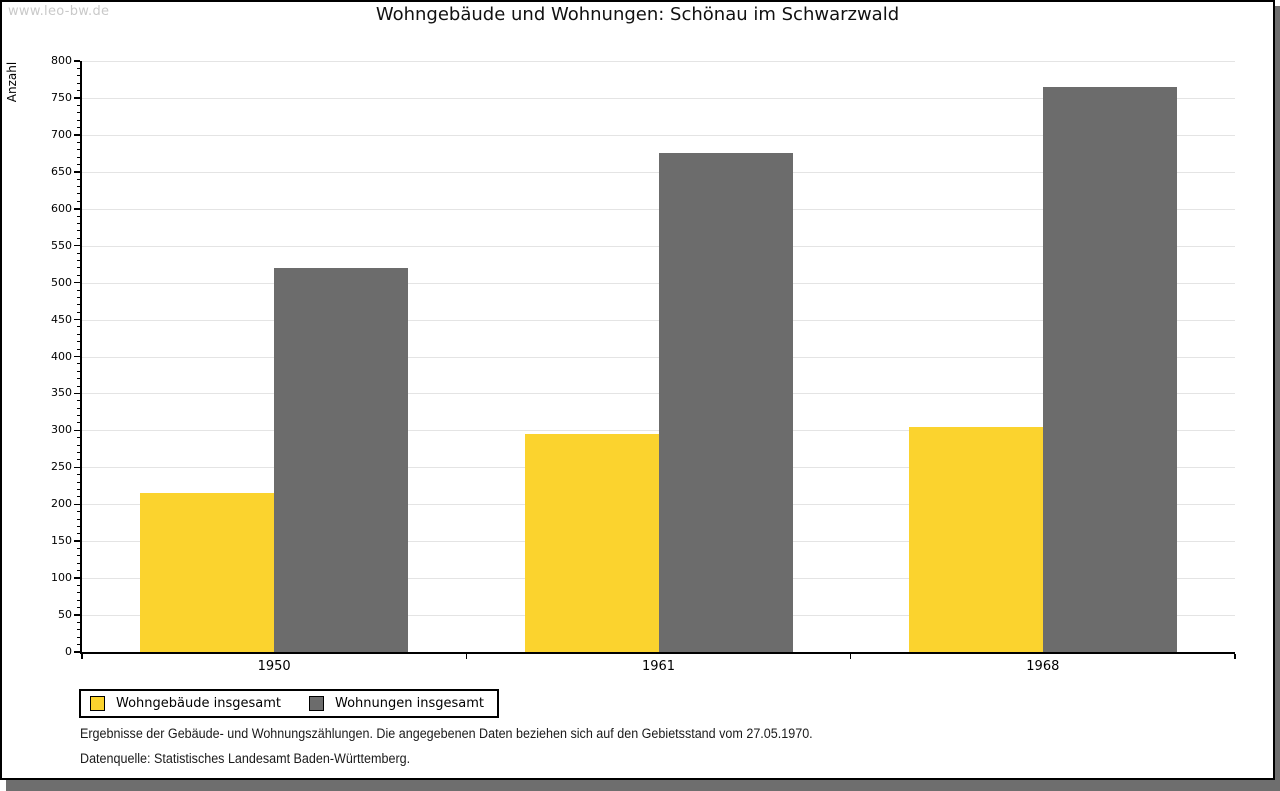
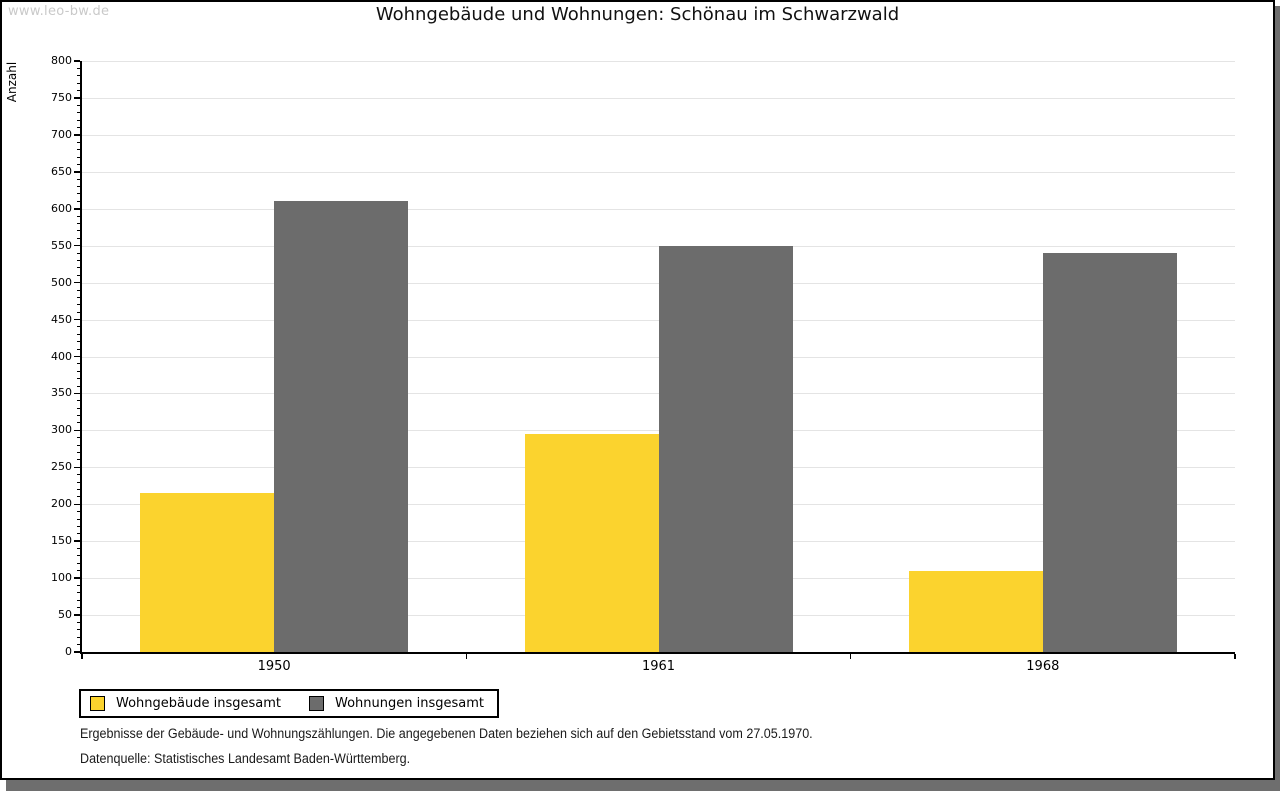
Wohnungen insgesamt/1950: 520 -> 610
Wohnungen insgesamt/1961: 680 -> 550
Wohngebäude insgesamt/1968: 300 -> 110
Wohnungen insgesamt/1968: 760 -> 540
